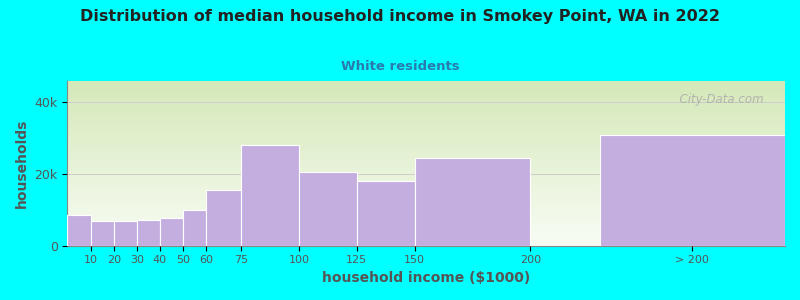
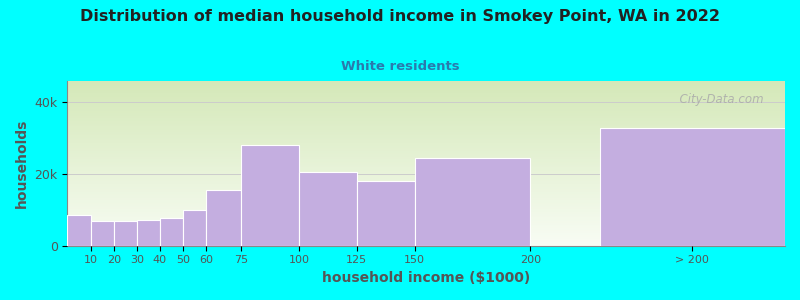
> 200: 31.0k -> 33.0k
